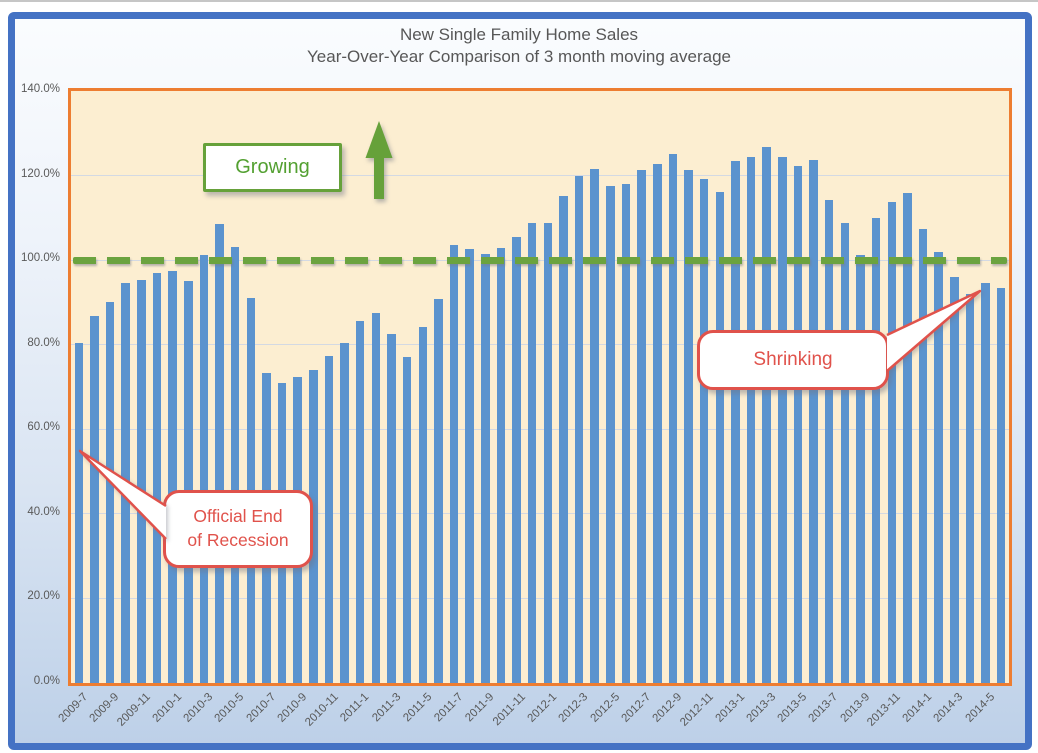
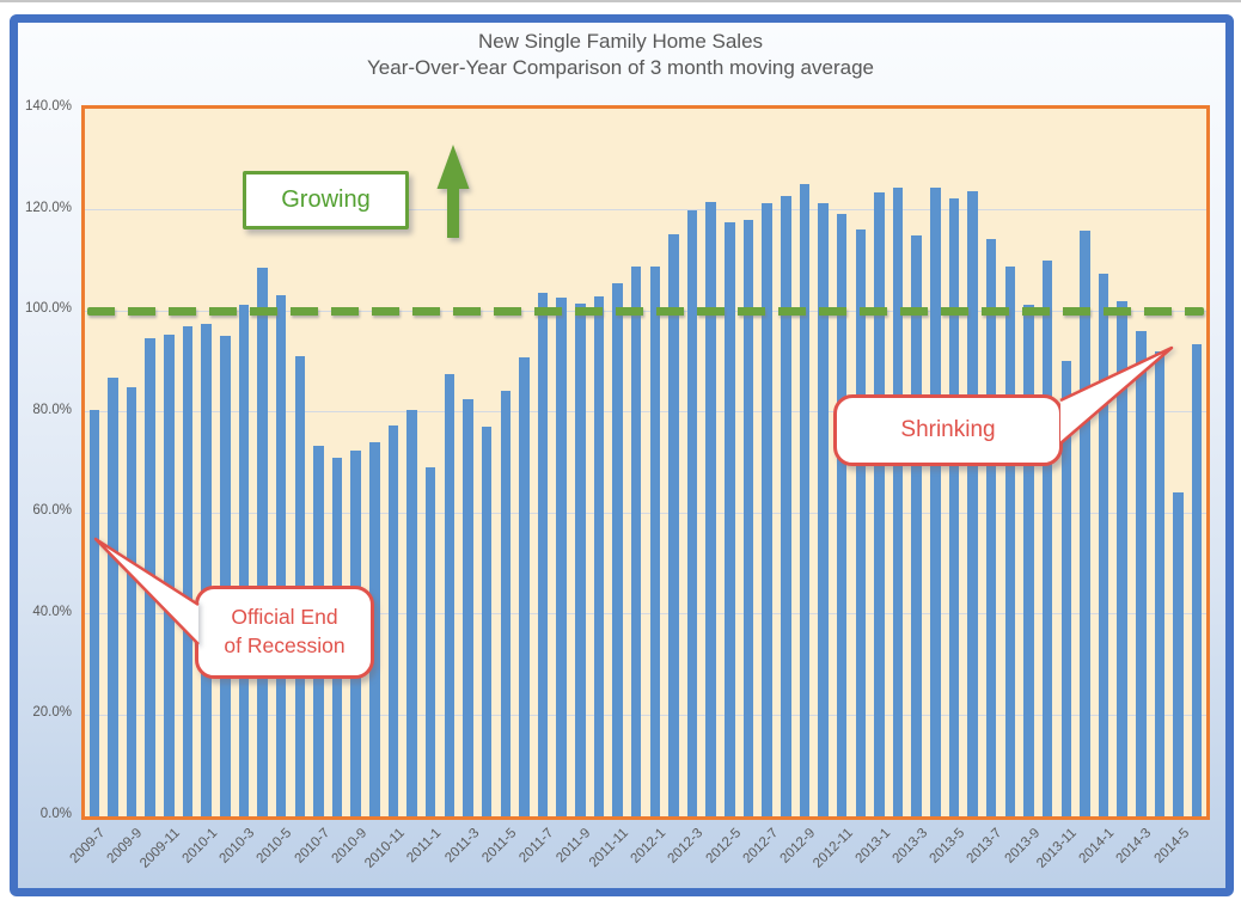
2009-9: 90% -> 85%
2011-1: 86% -> 69%
2013-3: 127% -> 115%
2013-11: 114% -> 90%
2014-5: 94% -> 64%
